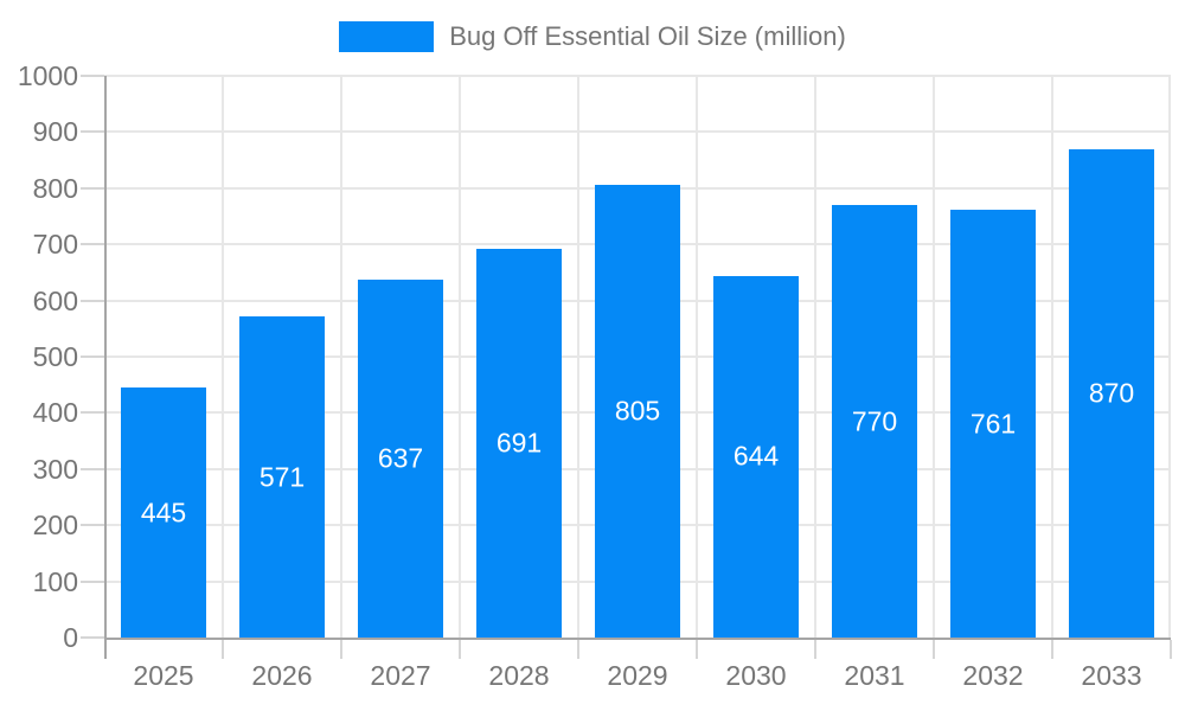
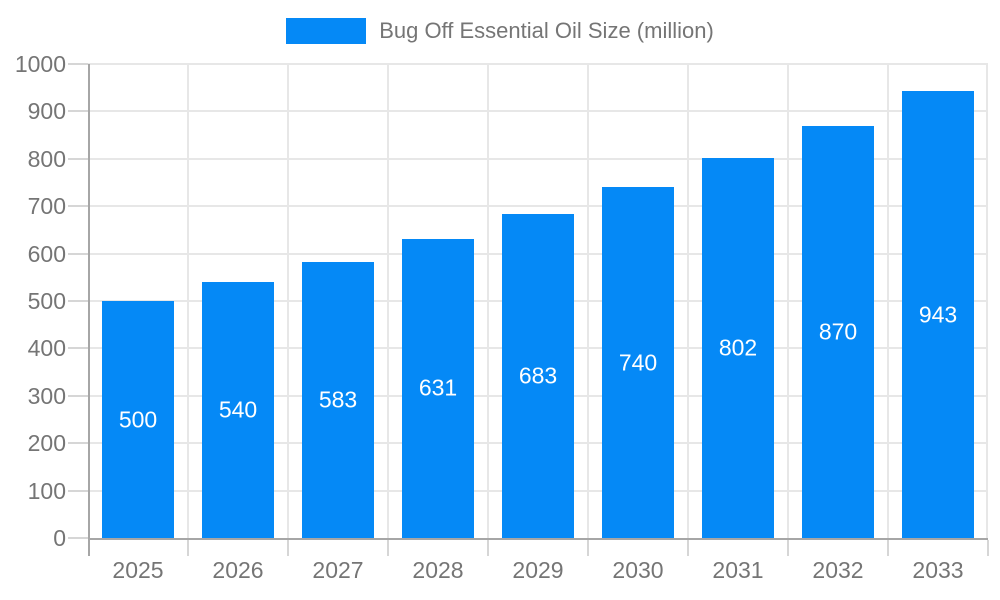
2025: 445 -> 500
2026: 571 -> 540
2027: 637 -> 583
2028: 691 -> 631
2029: 805 -> 683
2030: 644 -> 740
2031: 770 -> 802
2032: 761 -> 870
2033: 870 -> 943
